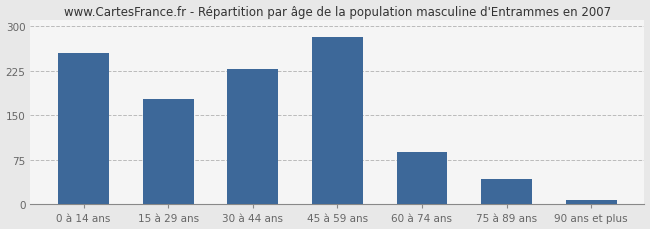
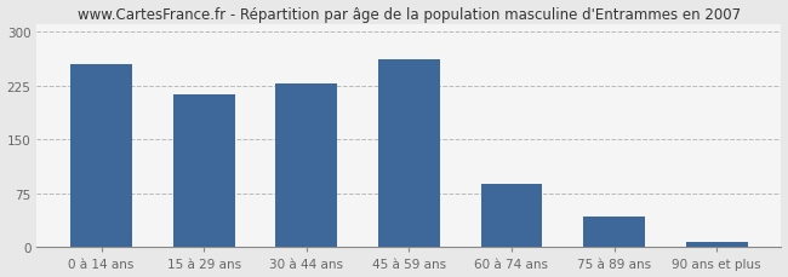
15 à 29 ans: 178 -> 213
45 à 59 ans: 282 -> 262
